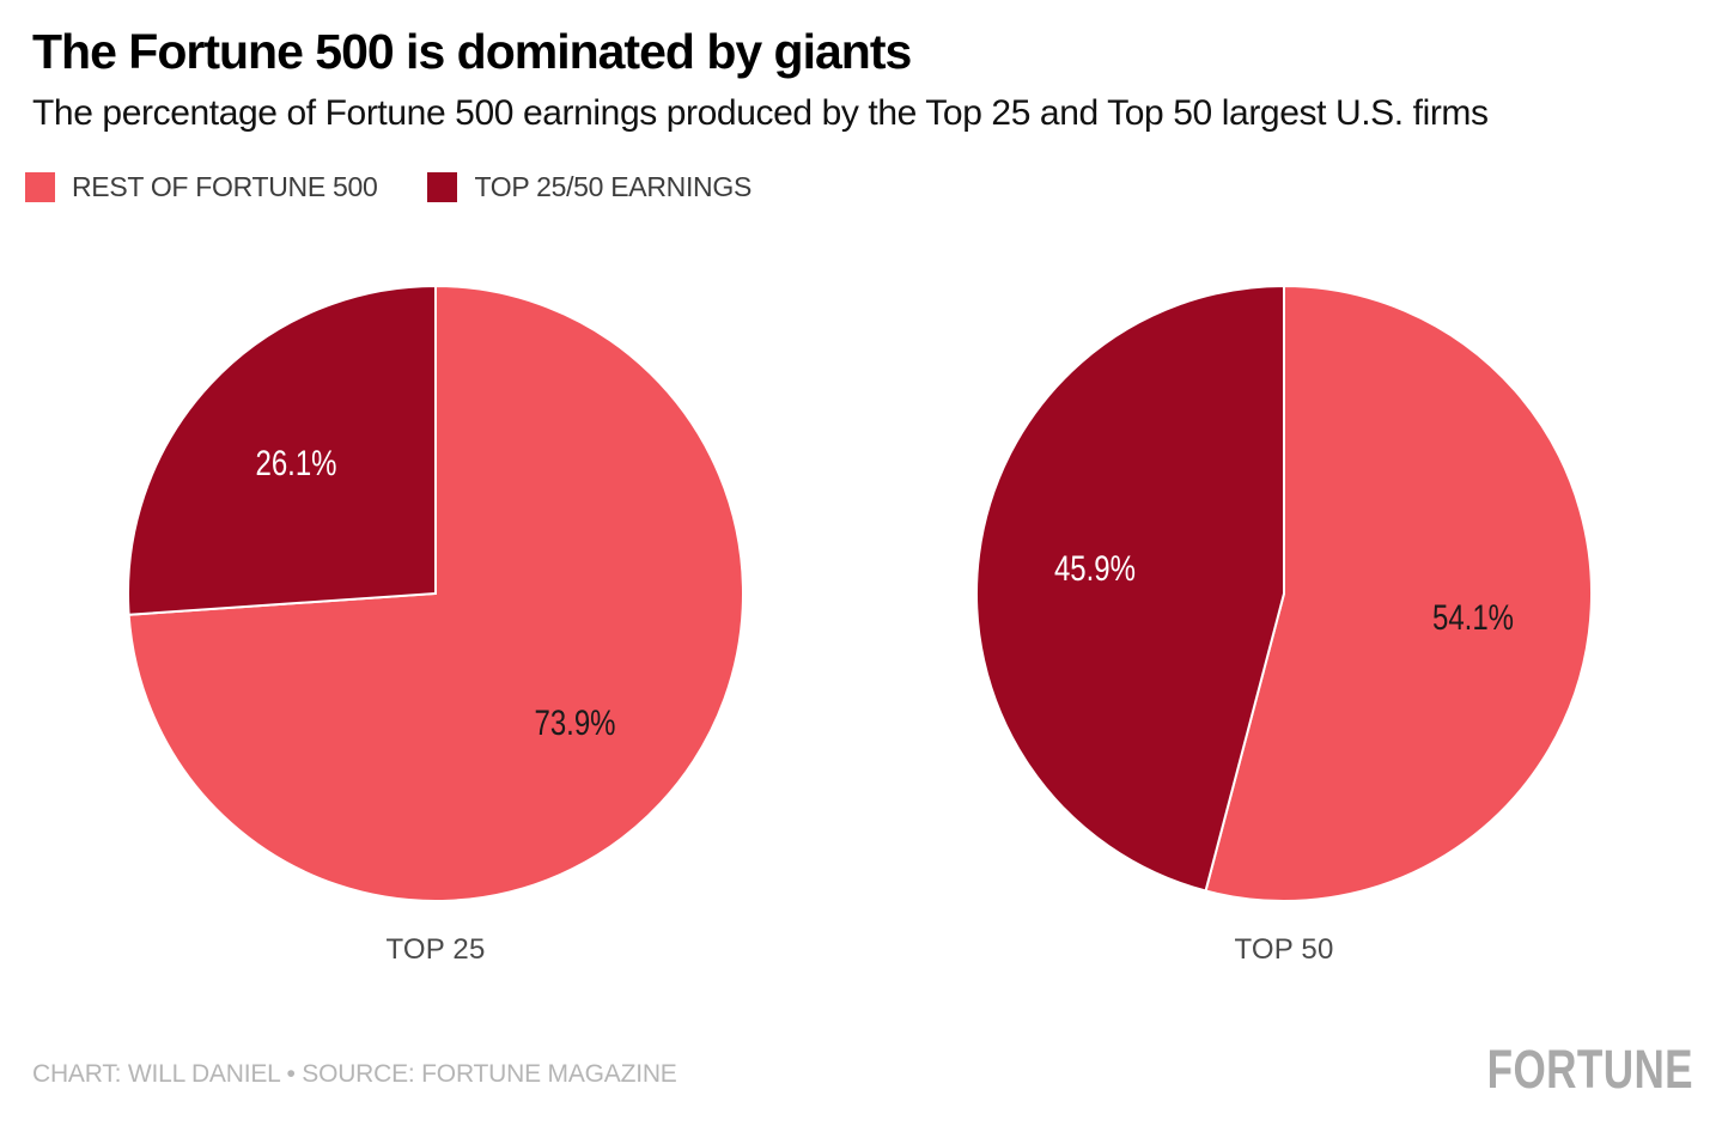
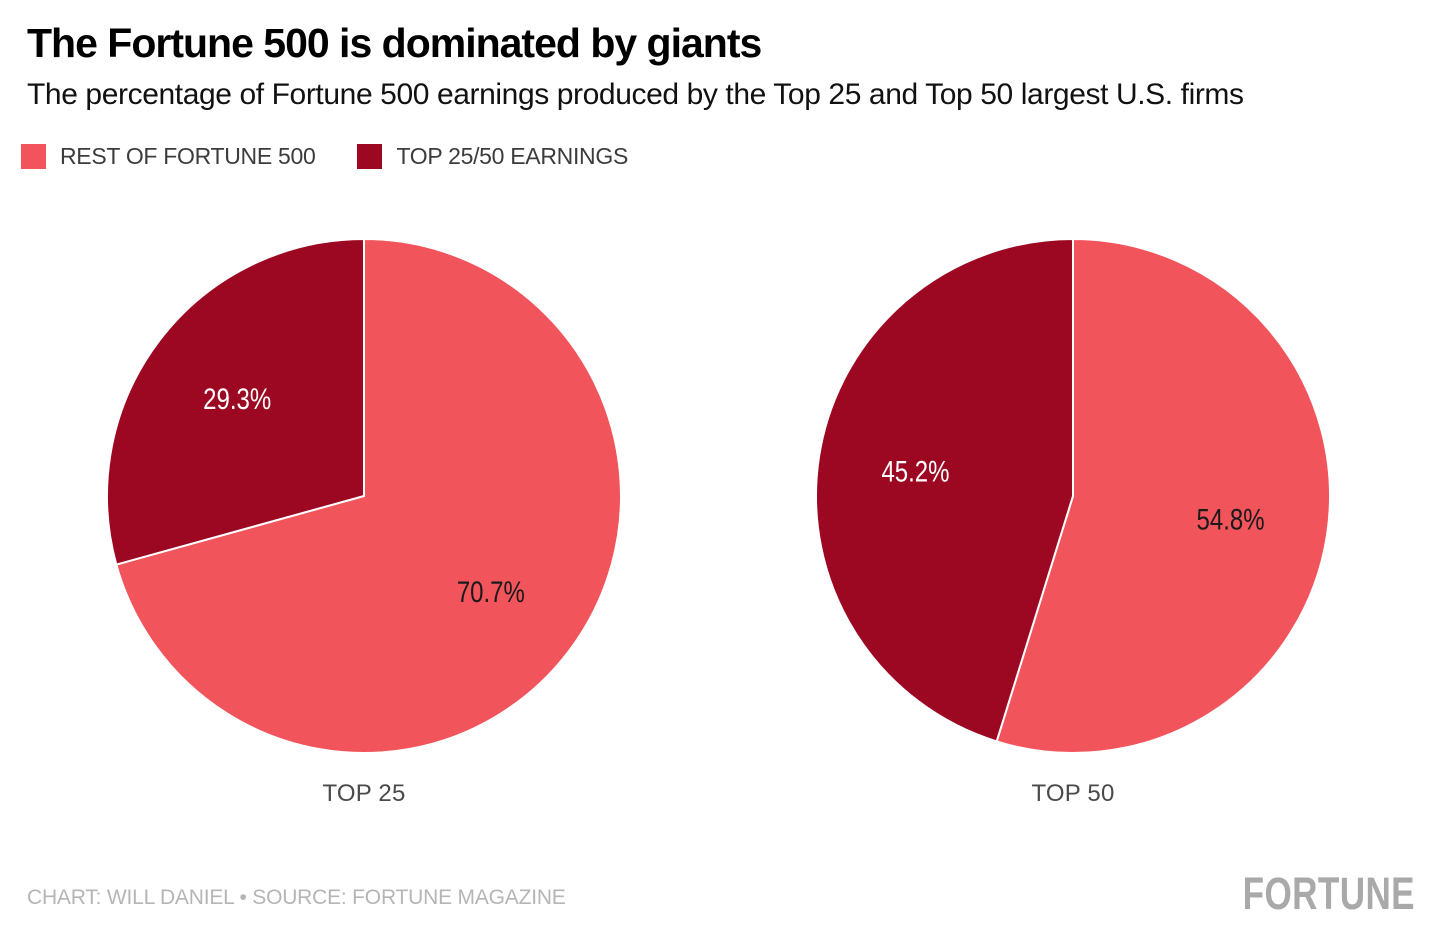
TOP 25/REST OF FORTUNE 500: 73.9% -> 70.7%
TOP 25/TOP 25/50 EARNINGS: 26.1% -> 29.3%
TOP 50/REST OF FORTUNE 500: 54.1% -> 54.8%
TOP 50/TOP 25/50 EARNINGS: 45.9% -> 45.2%
